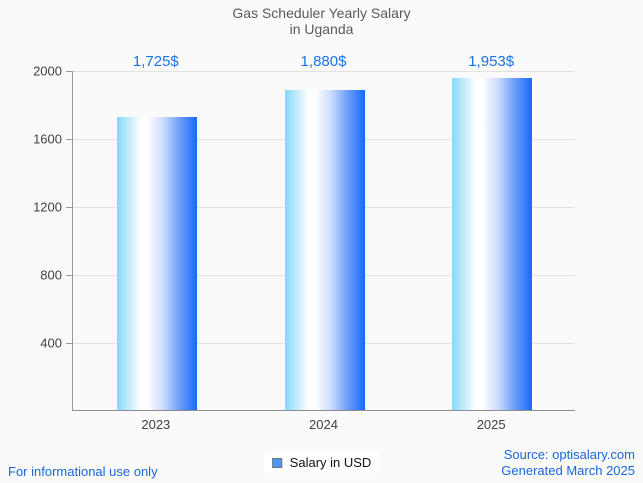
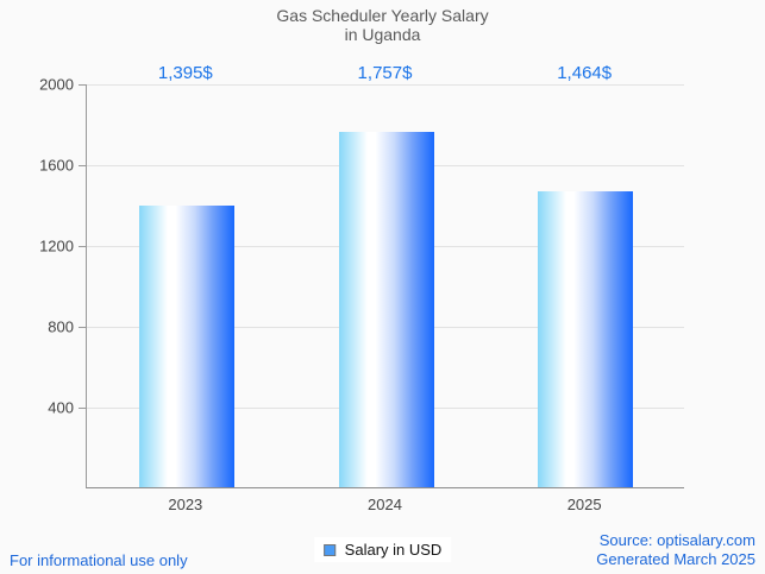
2023: 1,725 -> 1,395
2024: 1,880 -> 1,757
2025: 1,953 -> 1,464
